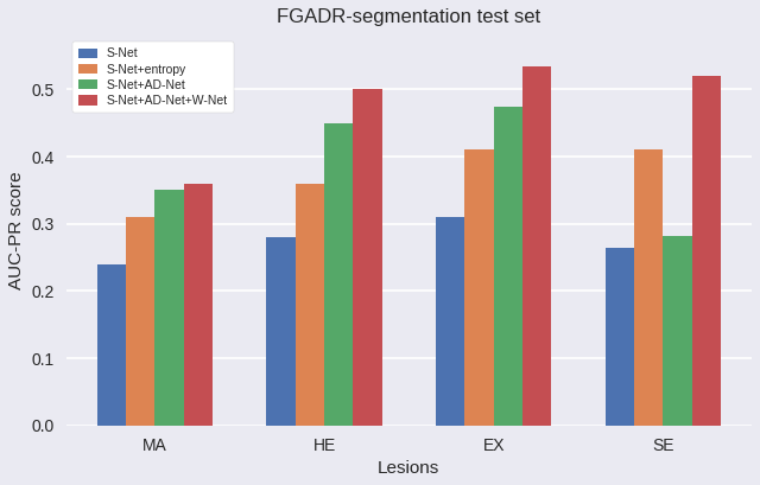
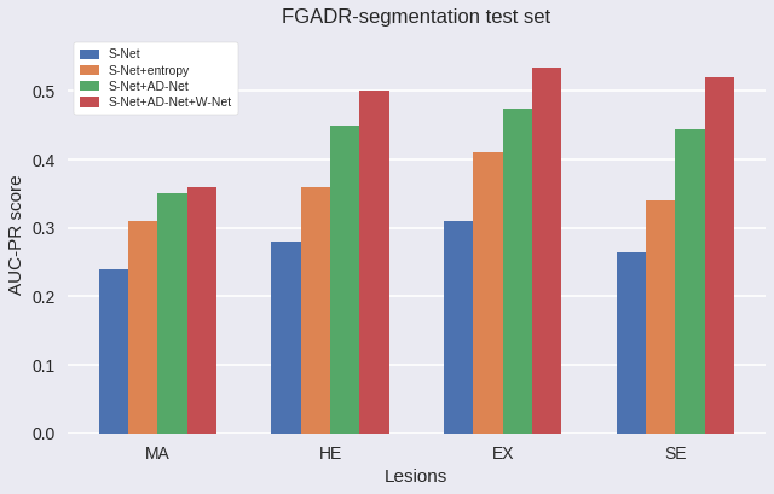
S-Net+entropy/SE: 0.41 -> 0.34
S-Net+AD-Net/SE: 0.282 -> 0.445
